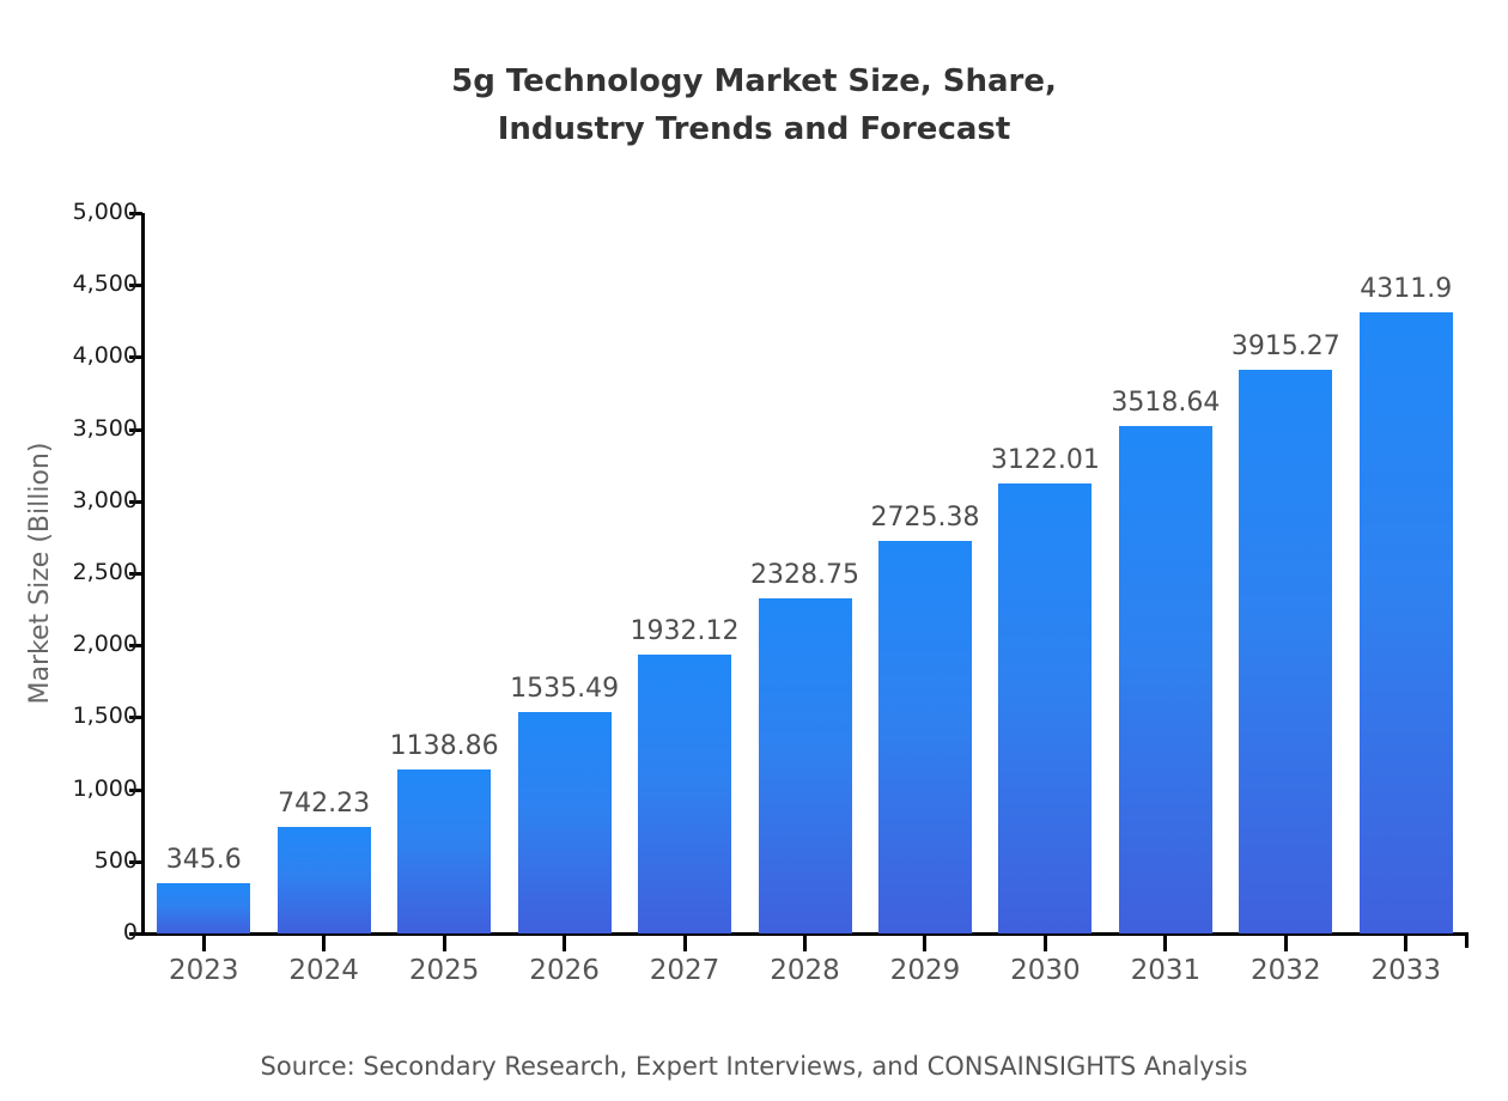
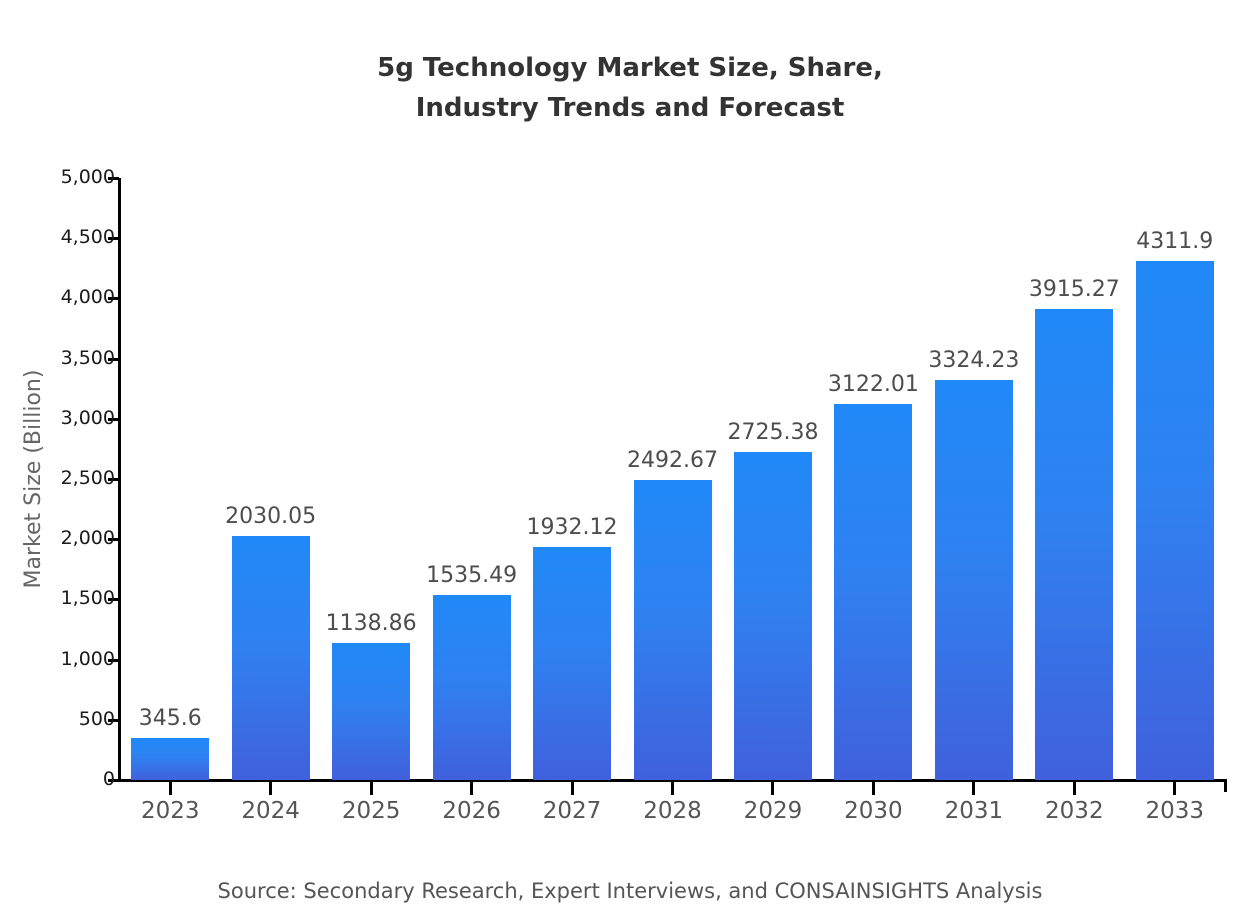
2024: 742.23 -> 2030.05
2028: 2328.75 -> 2492.67
2031: 3518.64 -> 3324.23
